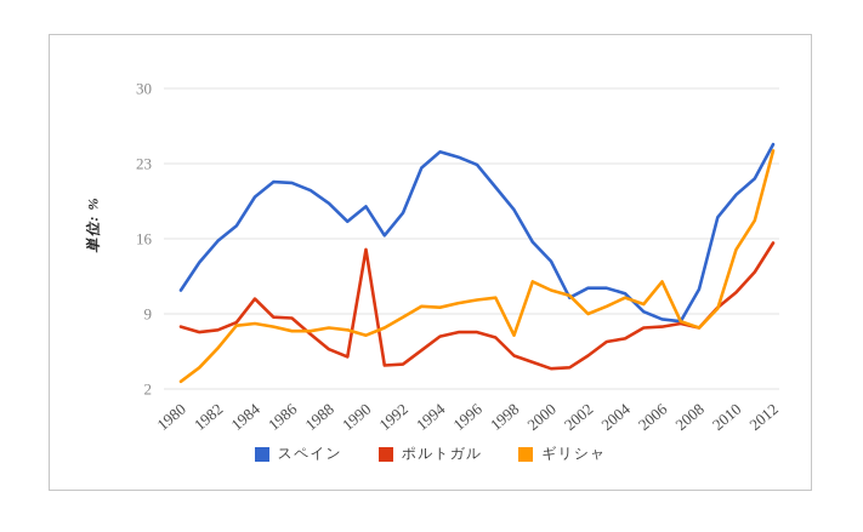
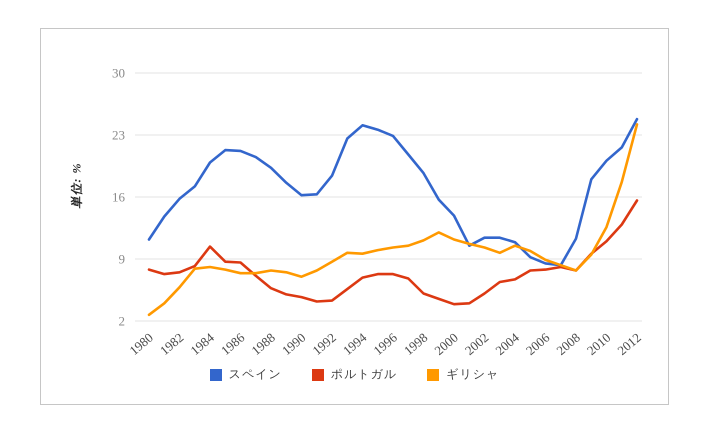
スペイン/1990: 19 -> 16
ポルトガル/1990: 15 -> 5
ギリシャ/1998: 7 -> 11
ギリシャ/2002: 9 -> 10
ギリシャ/2006: 12 -> 9
ギリシャ/2010: 15 -> 13
